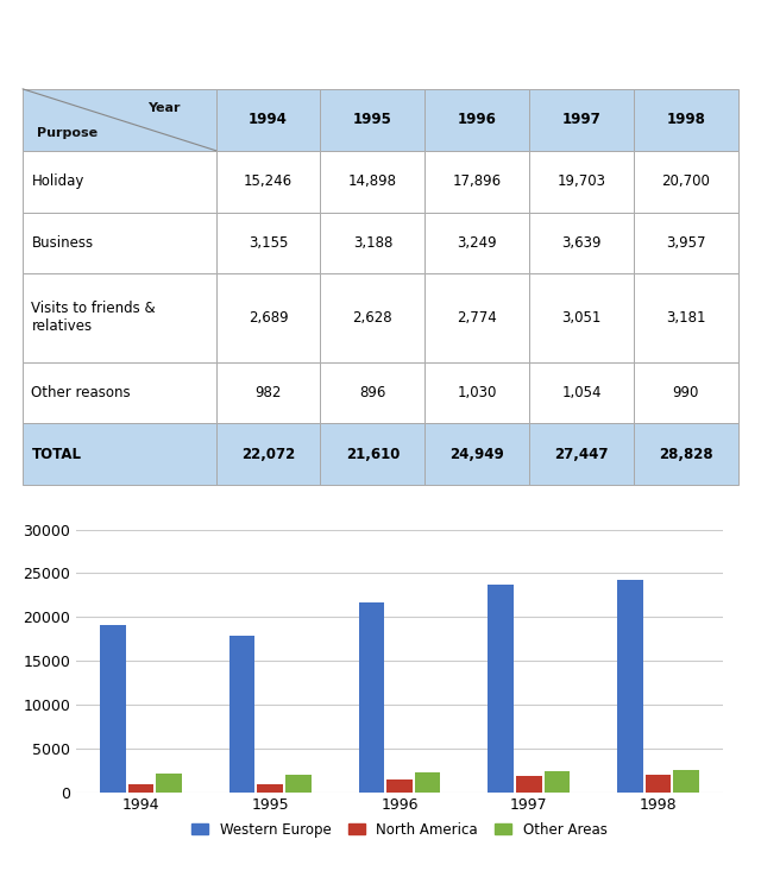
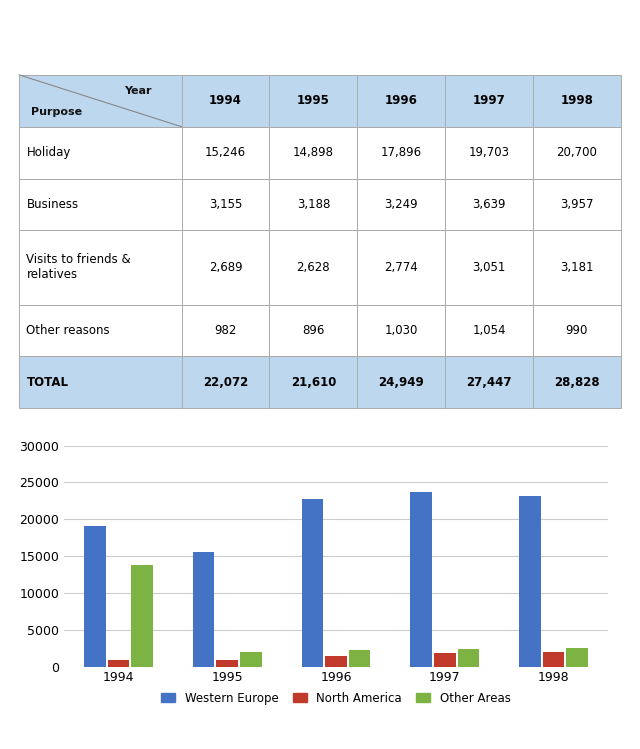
Other Areas/1994: 2200 -> 13800
Western Europe/1995: 17800 -> 15600
Western Europe/1996: 21700 -> 22800
Western Europe/1998: 24200 -> 23200
